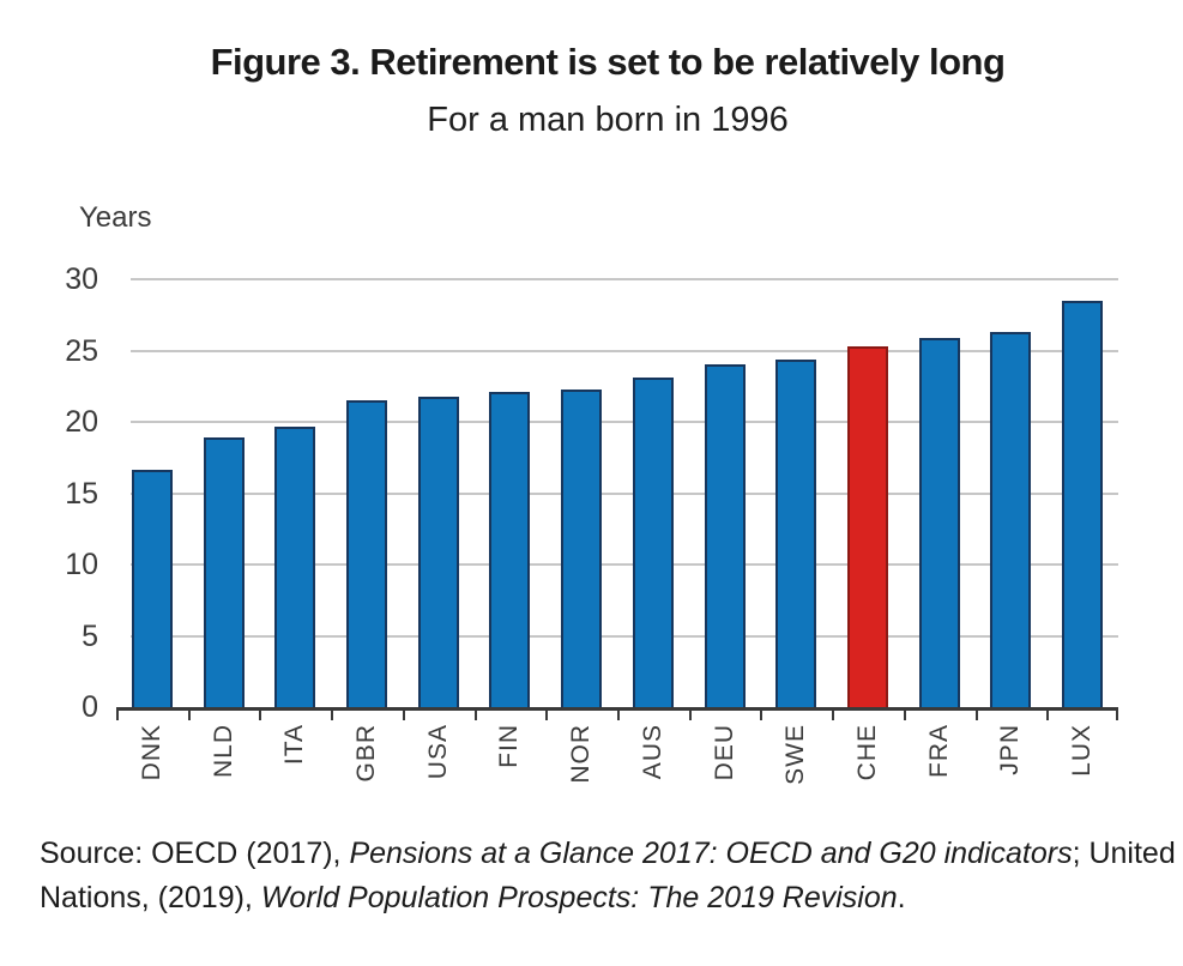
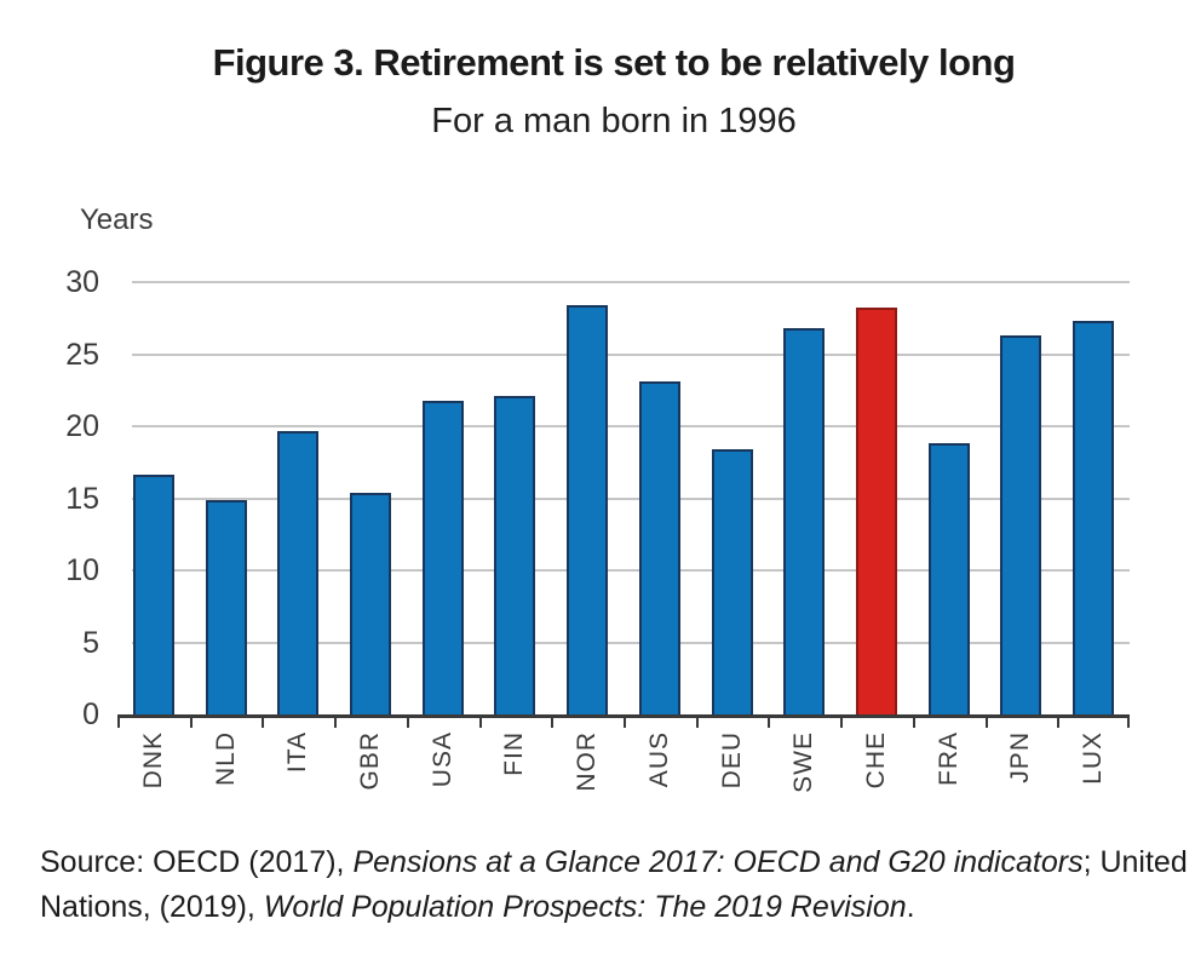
NLD: 18.9 -> 14.9
GBR: 21.5 -> 15.4
NOR: 22.3 -> 28.4
DEU: 24.0 -> 18.4
SWE: 24.4 -> 26.8
CHE: 25.3 -> 28.2
FRA: 25.9 -> 18.8
LUX: 28.5 -> 27.3
